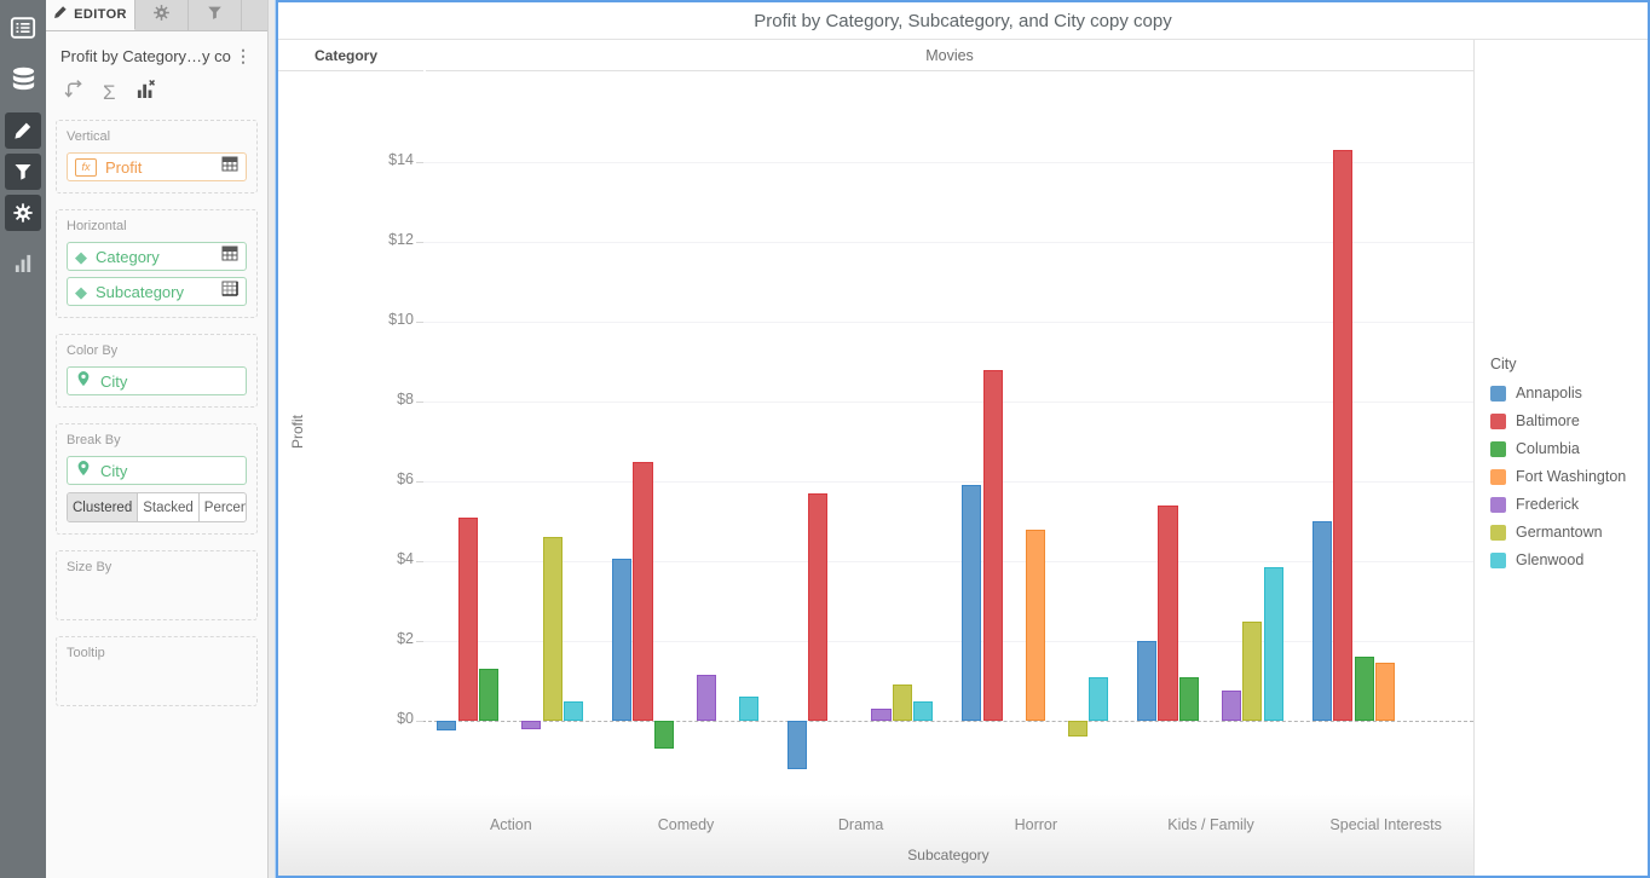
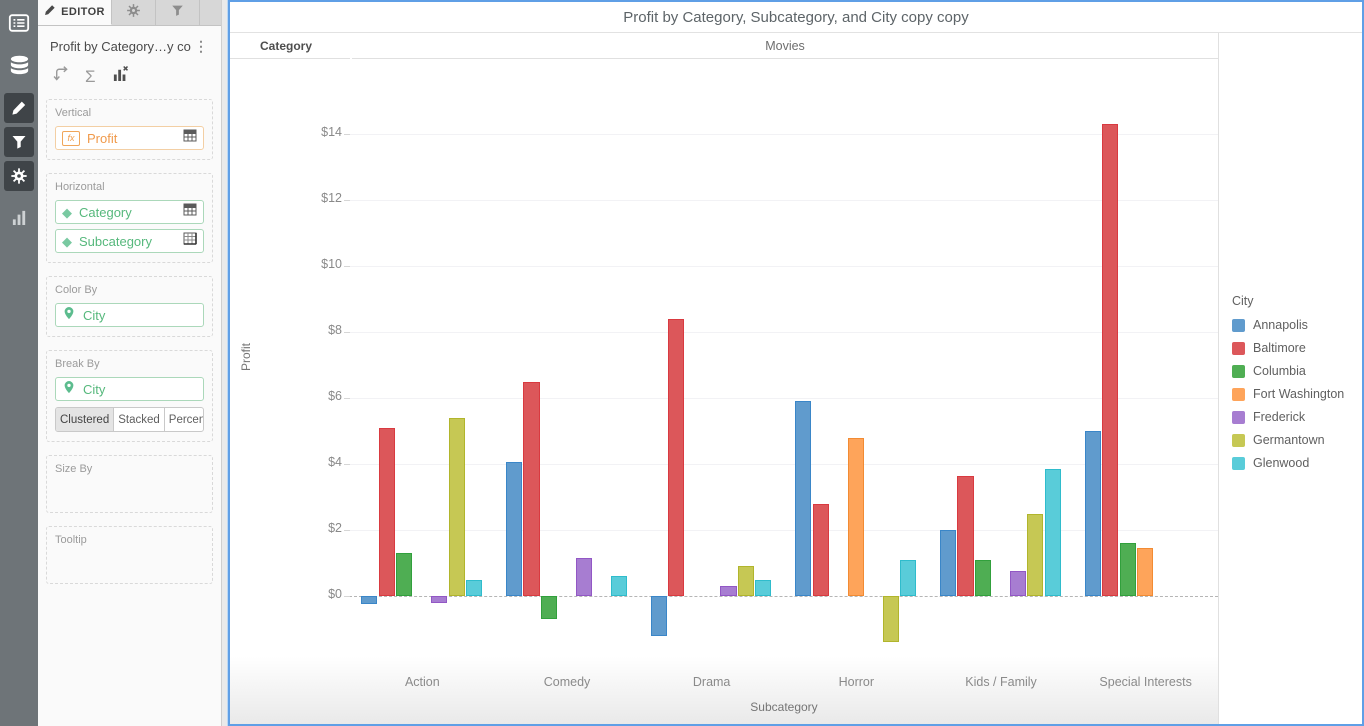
Germantown/Action: $4.6 -> $5.4
Baltimore/Drama: $5.7 -> $8.4
Baltimore/Horror: $8.8 -> $2.8
Germantown/Horror: -$0.4 -> -$1.4
Baltimore/Kids / Family: $5.4 -> $3.6
